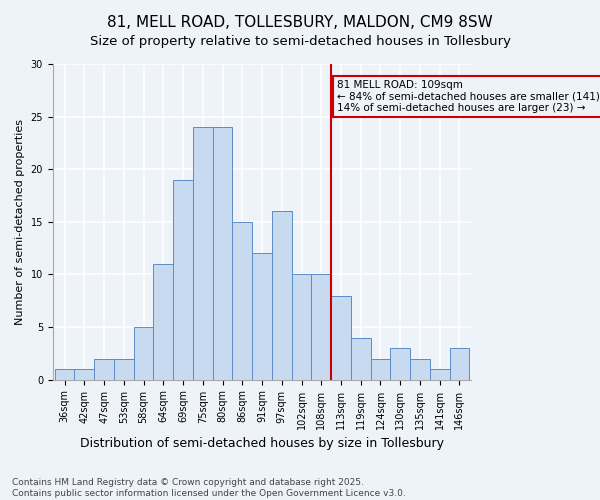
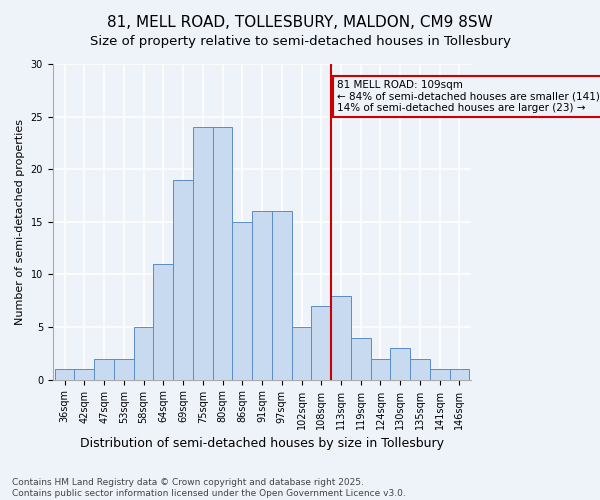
91sqm: 12 -> 16
102sqm: 10 -> 5
108sqm: 10 -> 7
146sqm: 3 -> 1
